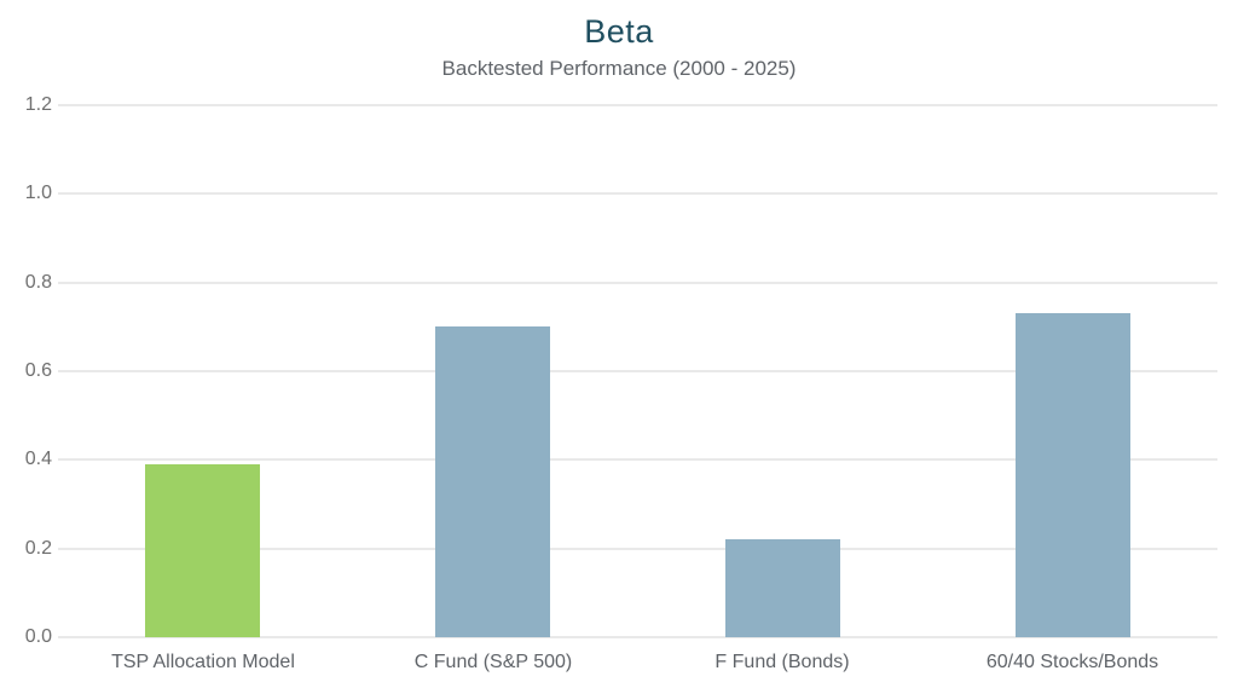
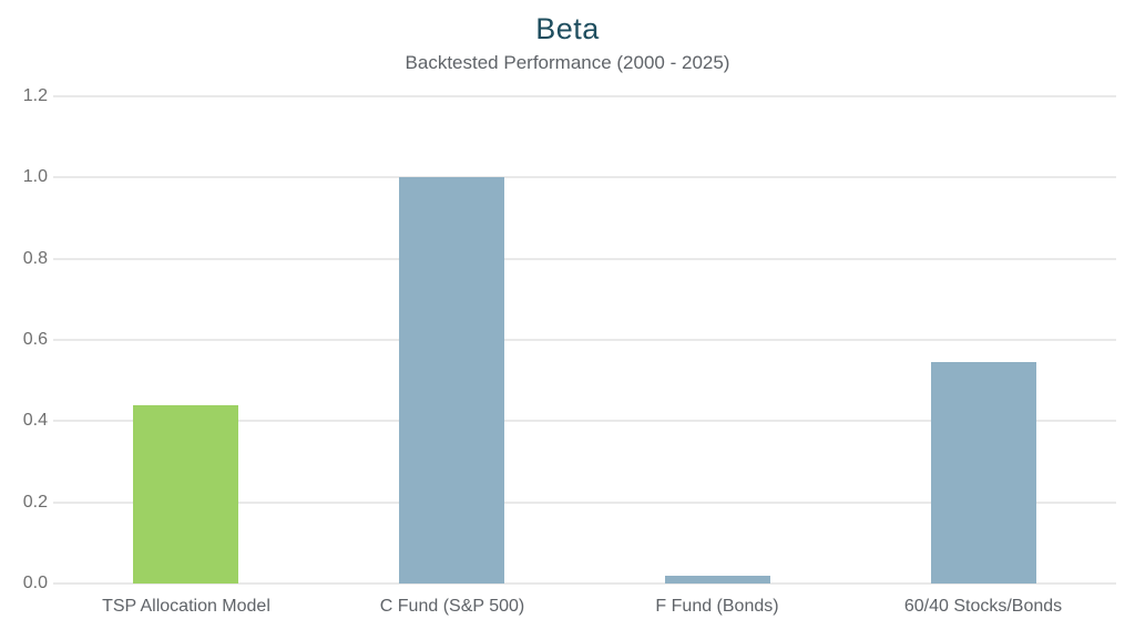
TSP Allocation Model: 0.39 -> 0.44
C Fund (S&P 500): 0.70 -> 1.00
F Fund (Bonds): 0.22 -> 0.02
60/40 Stocks/Bonds: 0.73 -> 0.55
